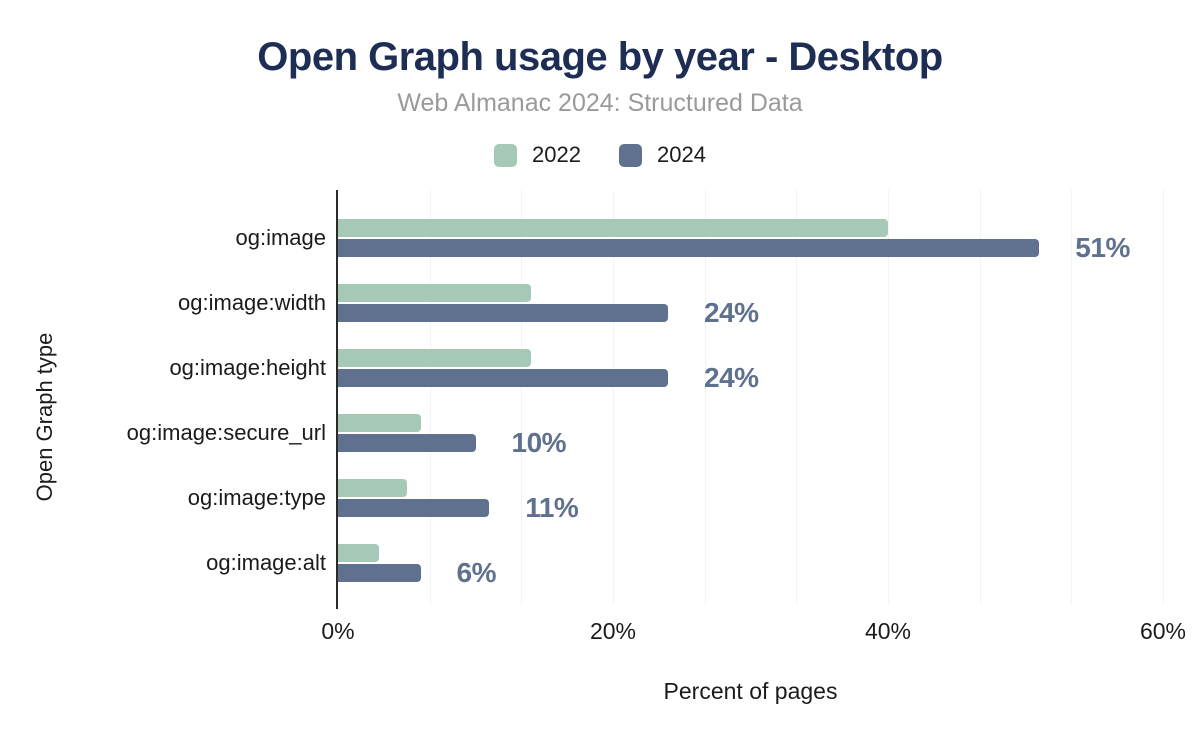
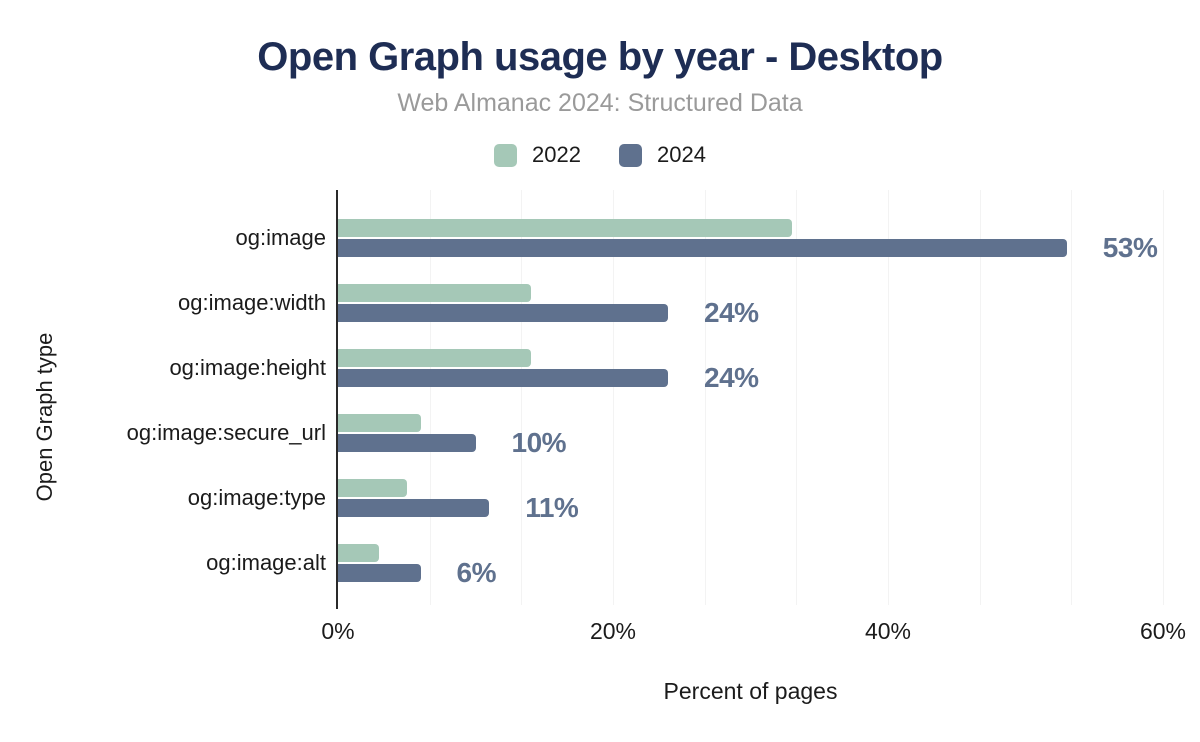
2022/og:image: 40% -> 33%
2024/og:image: 51% -> 53%
